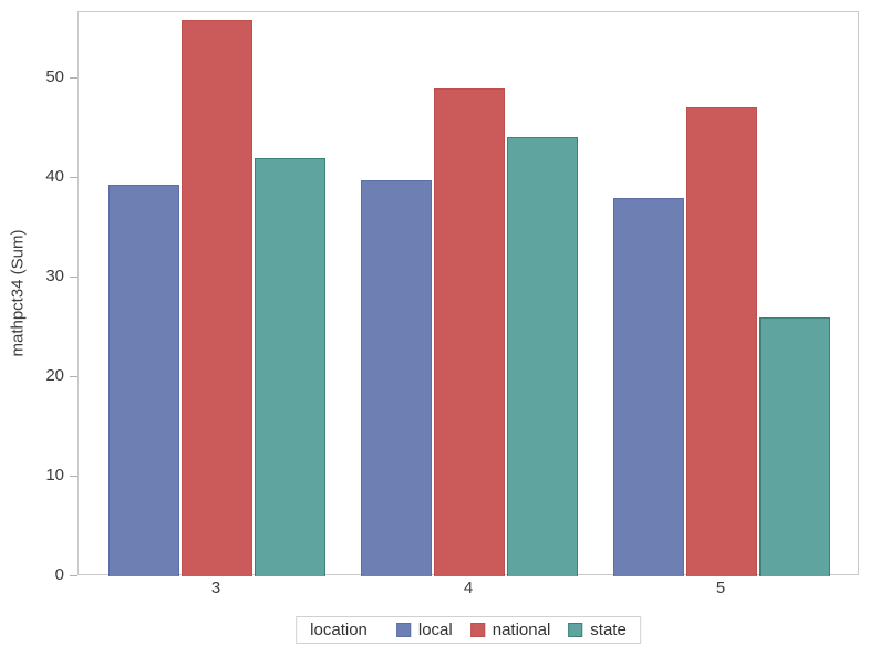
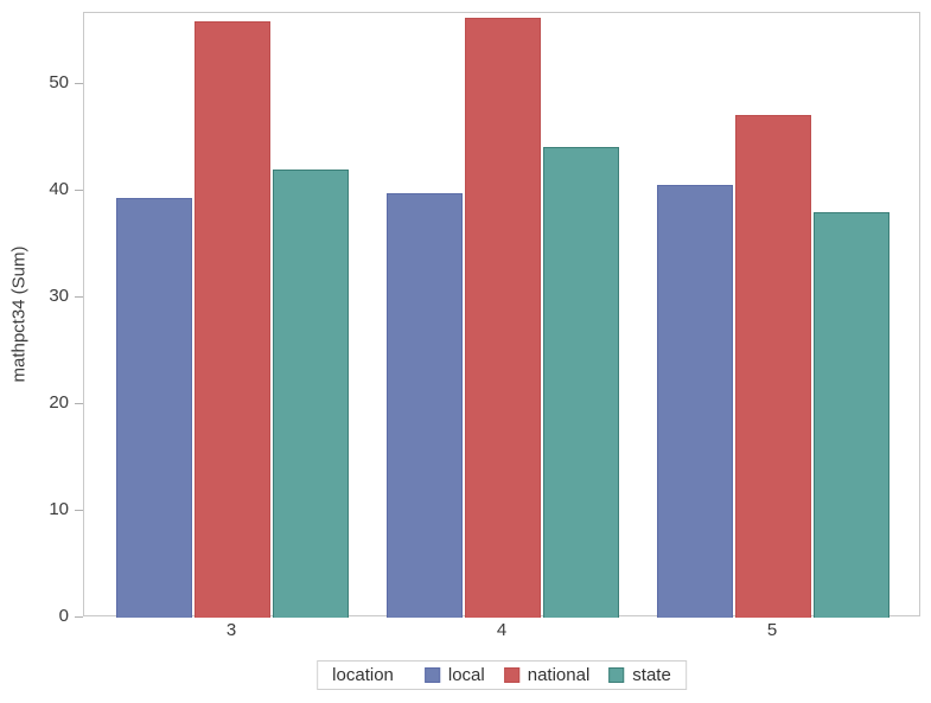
national/4: 49 -> 56
local/5: 38 -> 41
state/5: 26 -> 38
